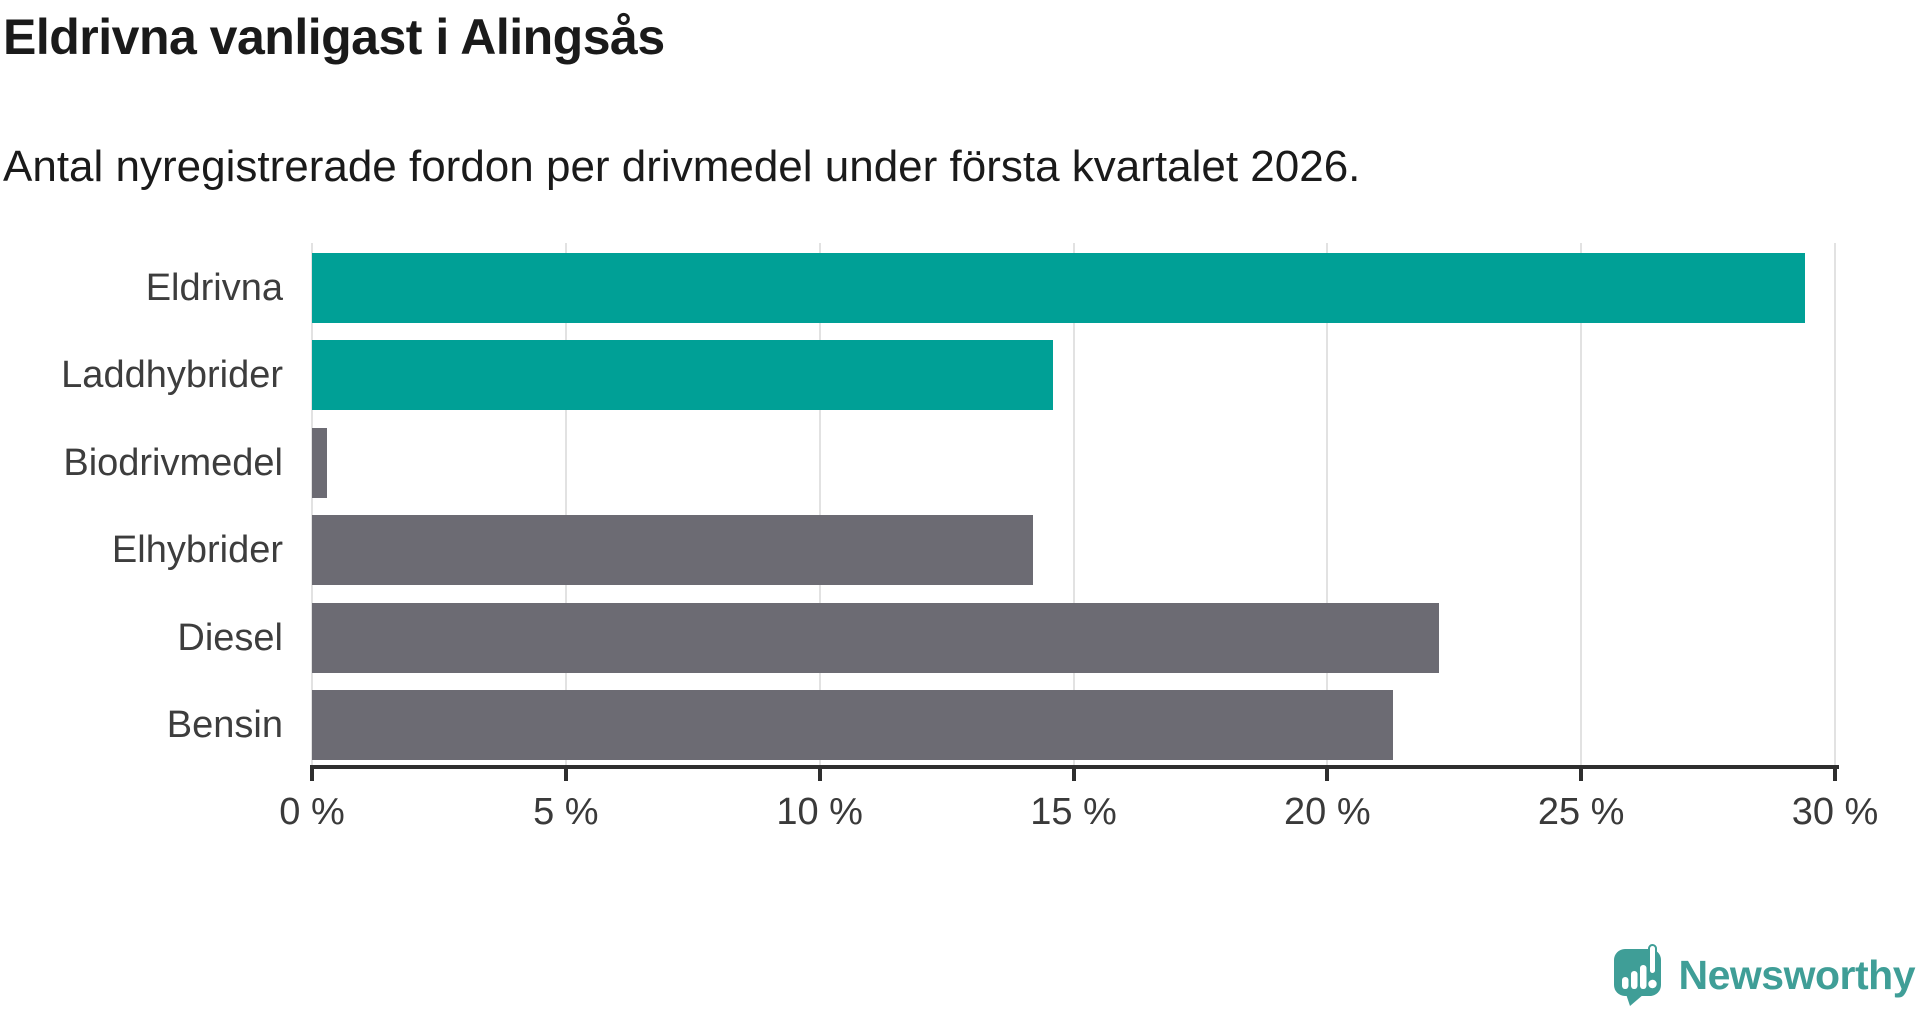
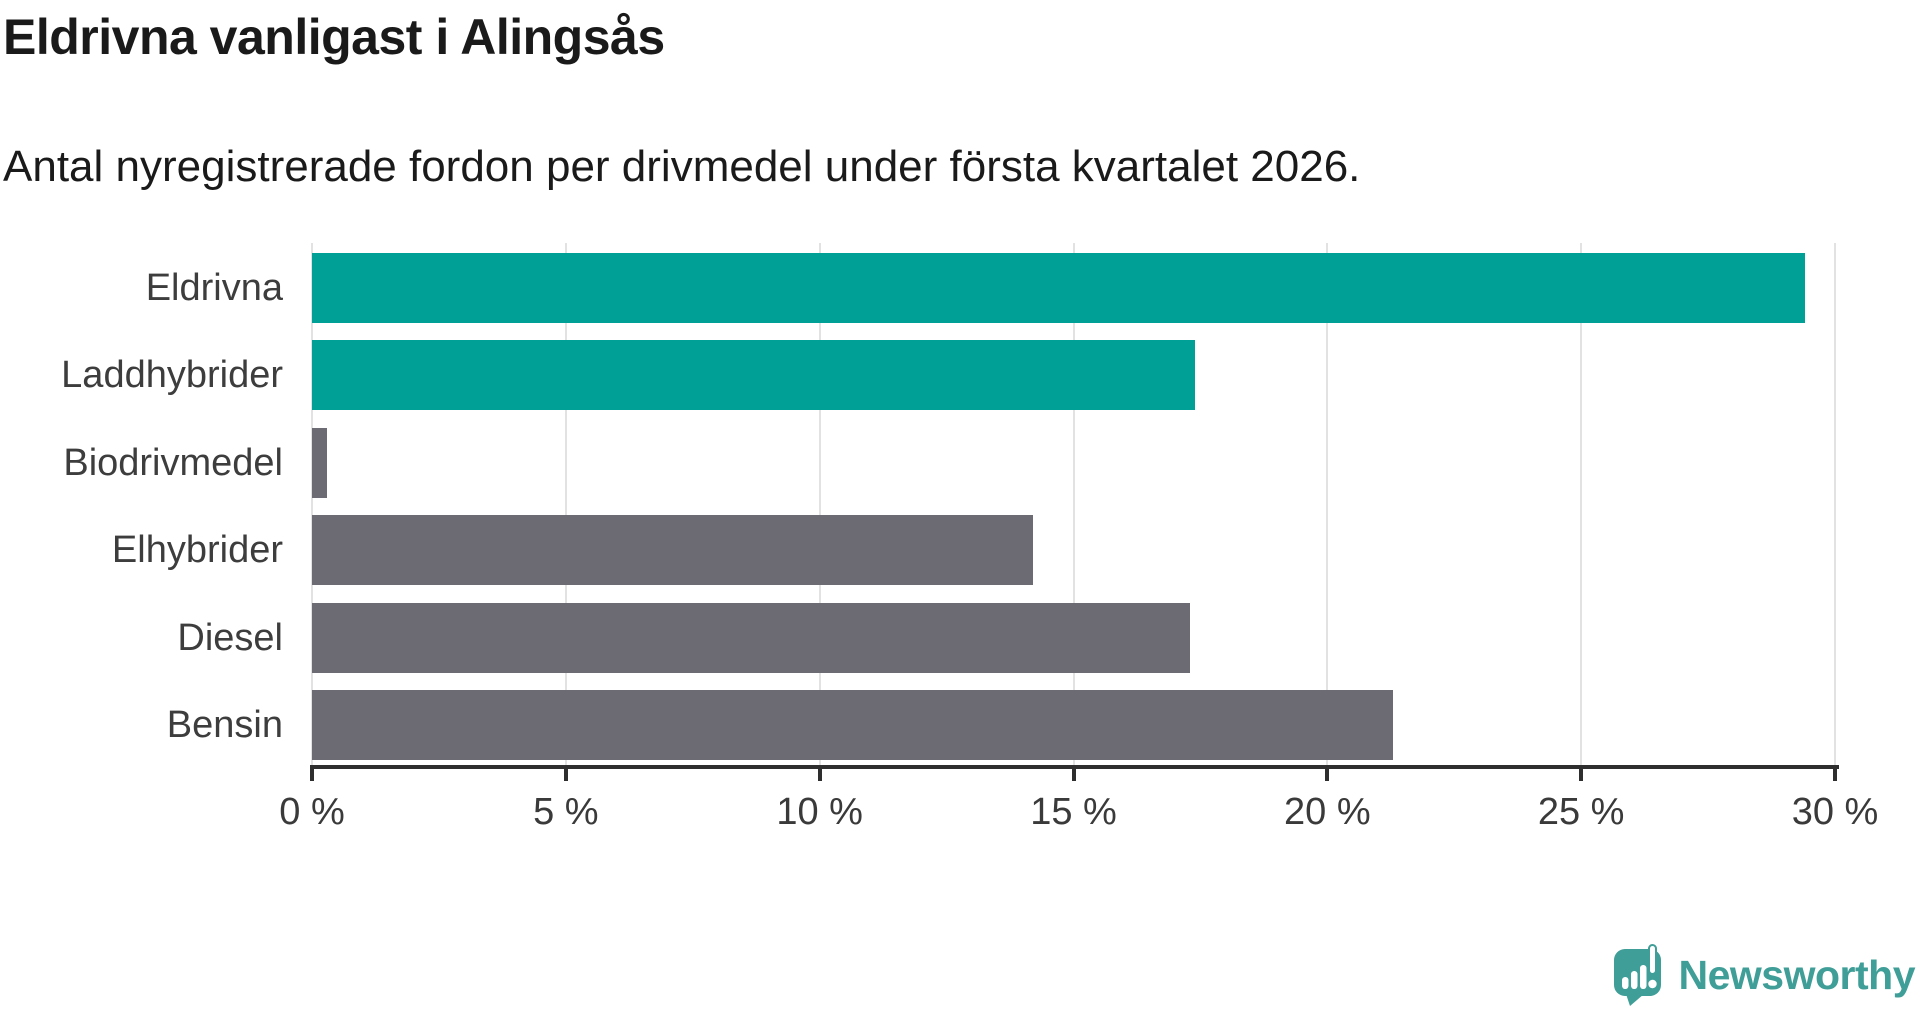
Laddhybrider: 14.6% -> 17.4%
Diesel: 22.2% -> 17.3%
